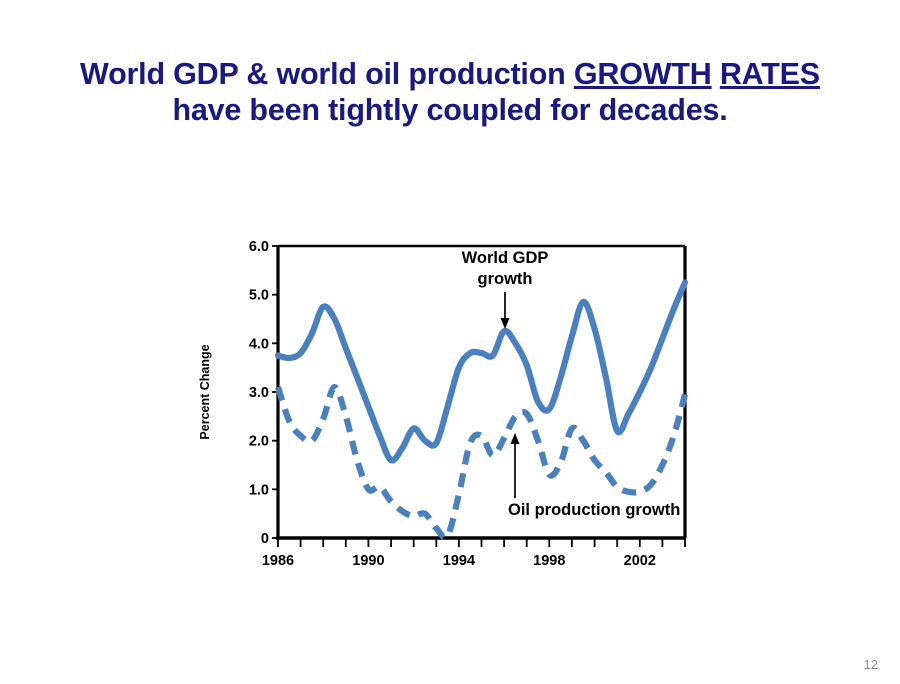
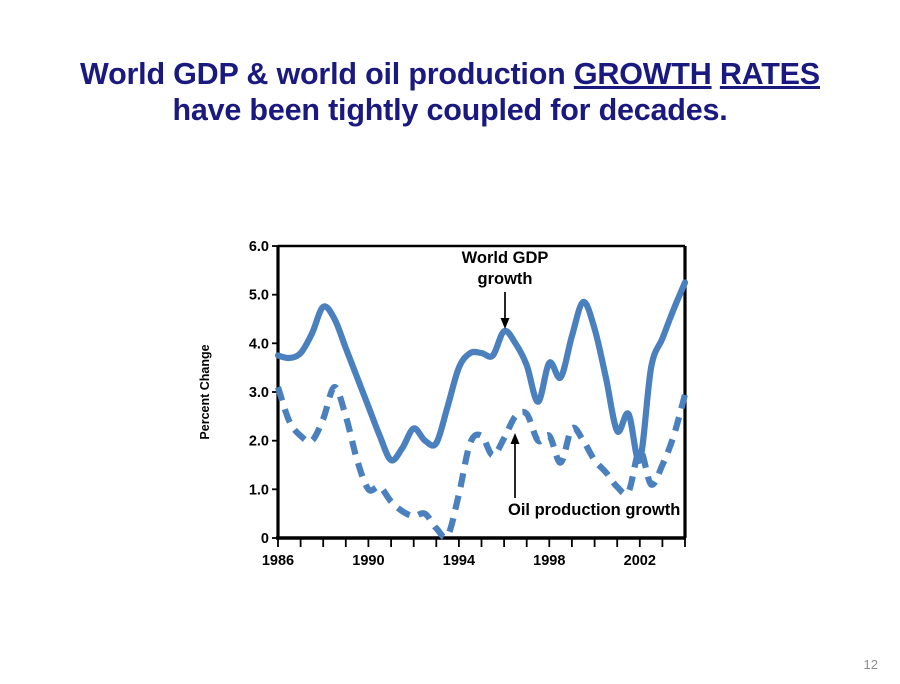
World GDP growth/1998: 2.6 -> 3.6
Oil production growth/1998: 1.3 -> 2.1
World GDP growth/2002: 3.0 -> 1.6
Oil production growth/2002: 0.9 -> 1.8
